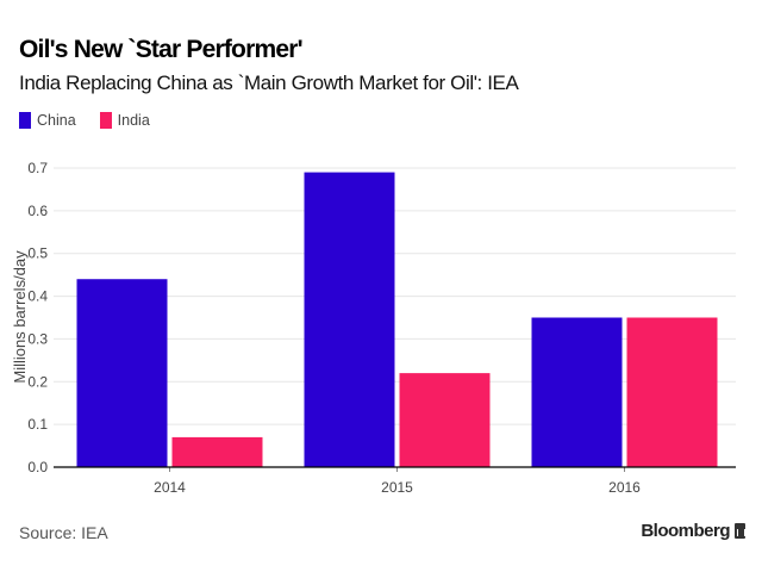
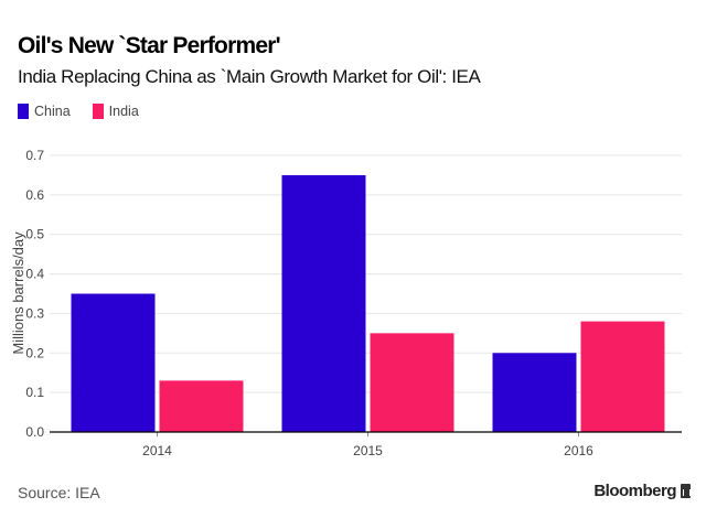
China/2014: 0.44 -> 0.35
India/2014: 0.07 -> 0.13
China/2015: 0.69 -> 0.65
India/2015: 0.22 -> 0.25
China/2016: 0.35 -> 0.20
India/2016: 0.35 -> 0.28
